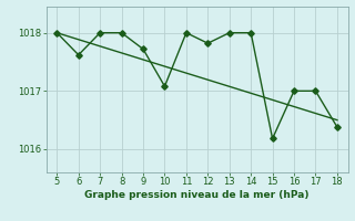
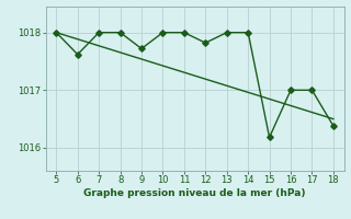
10: 1017.08 -> 1018.00
